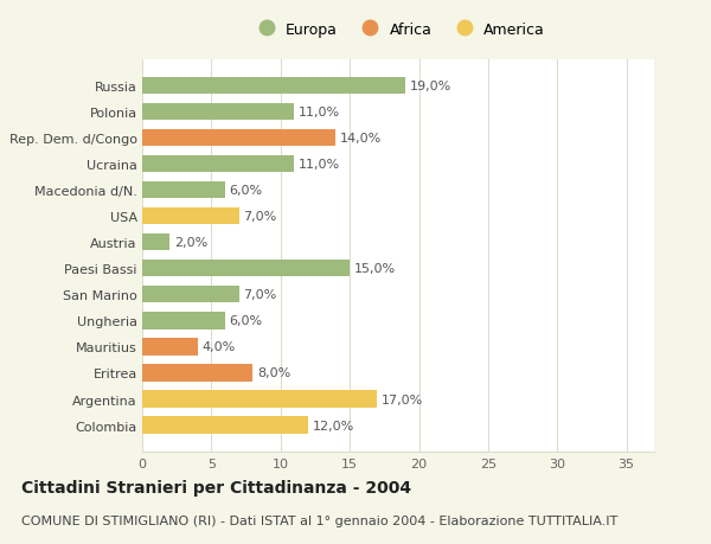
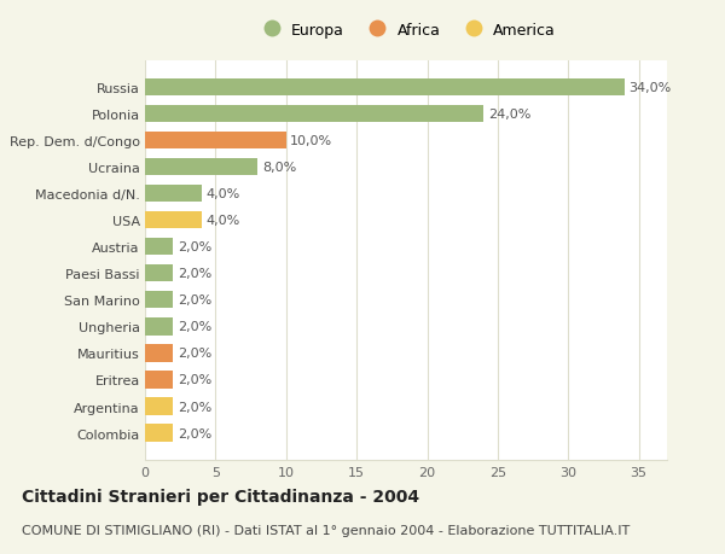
Russia: 19,0% -> 34,0%
Polonia: 11,0% -> 24,0%
Rep. Dem. d/Congo: 14,0% -> 10,0%
Ucraina: 11,0% -> 8,0%
Macedonia d/N.: 6,0% -> 4,0%
USA: 7,0% -> 4,0%
Paesi Bassi: 15,0% -> 2,0%
San Marino: 7,0% -> 2,0%
Ungheria: 6,0% -> 2,0%
Mauritius: 4,0% -> 2,0%
Eritrea: 8,0% -> 2,0%
Argentina: 17,0% -> 2,0%
Colombia: 12,0% -> 2,0%
